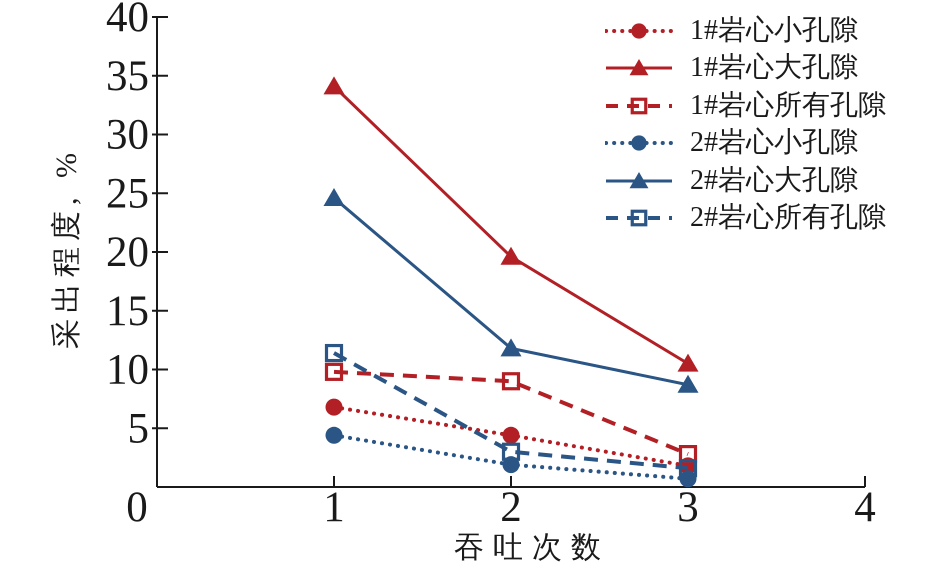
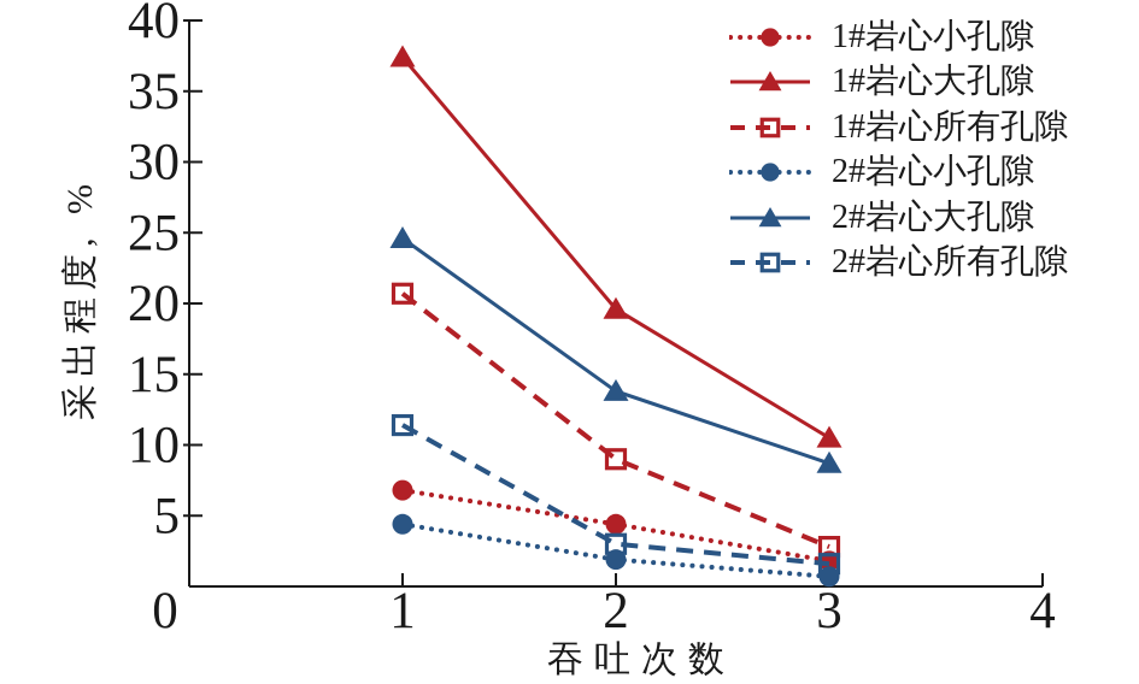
1#岩心大孔隙/1: 34.1 -> 37.4
1#岩心所有孔隙/1: 9.8 -> 20.7
2#岩心大孔隙/2: 11.8 -> 13.8
